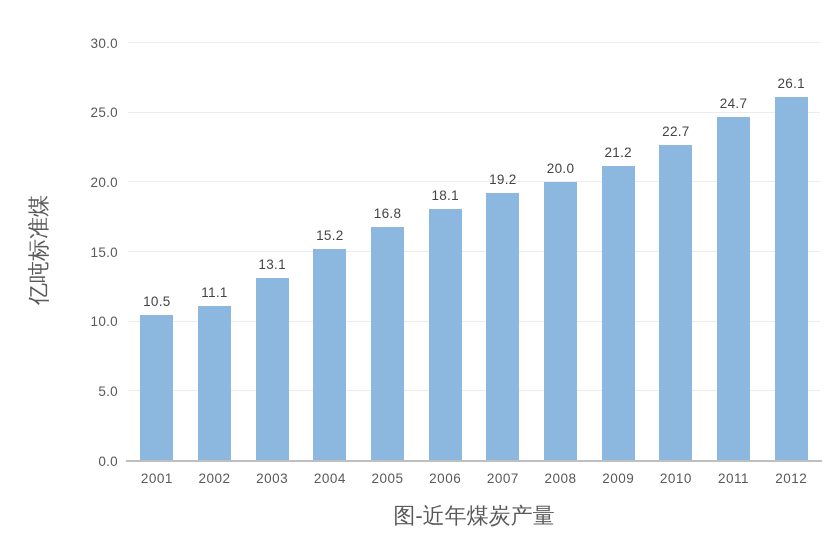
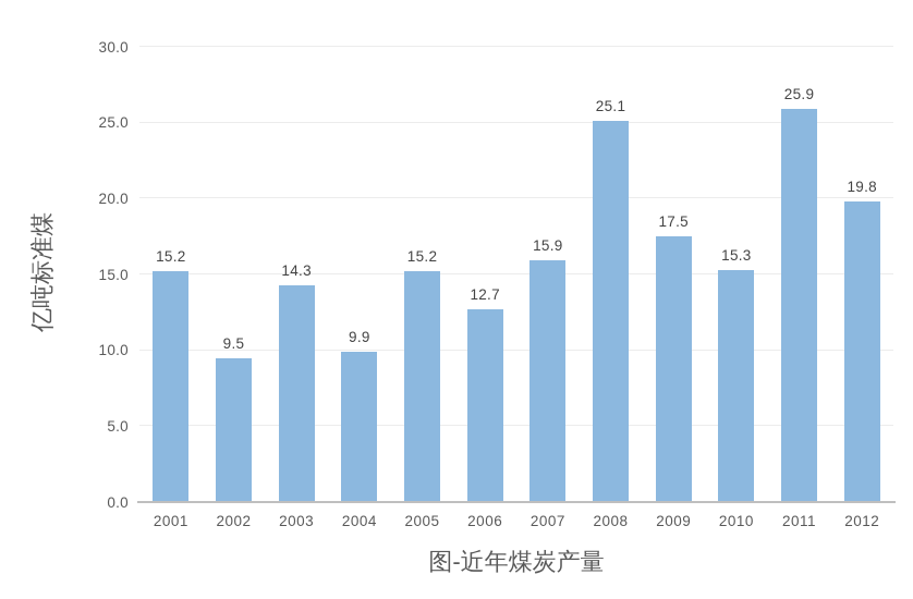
2001: 10.5 -> 15.2
2002: 11.1 -> 9.5
2003: 13.1 -> 14.3
2004: 15.2 -> 9.9
2005: 16.8 -> 15.2
2006: 18.1 -> 12.7
2007: 19.2 -> 15.9
2008: 20.0 -> 25.1
2009: 21.2 -> 17.5
2010: 22.7 -> 15.3
2011: 24.7 -> 25.9
2012: 26.1 -> 19.8
